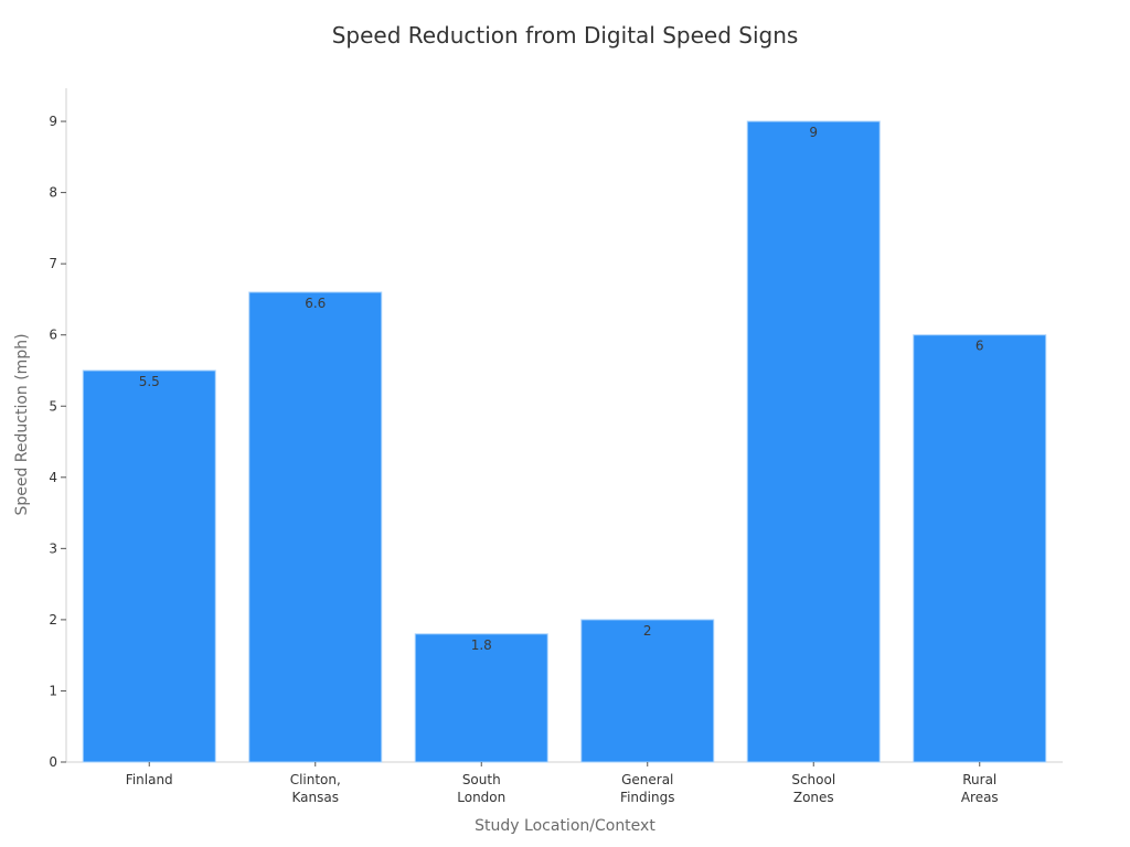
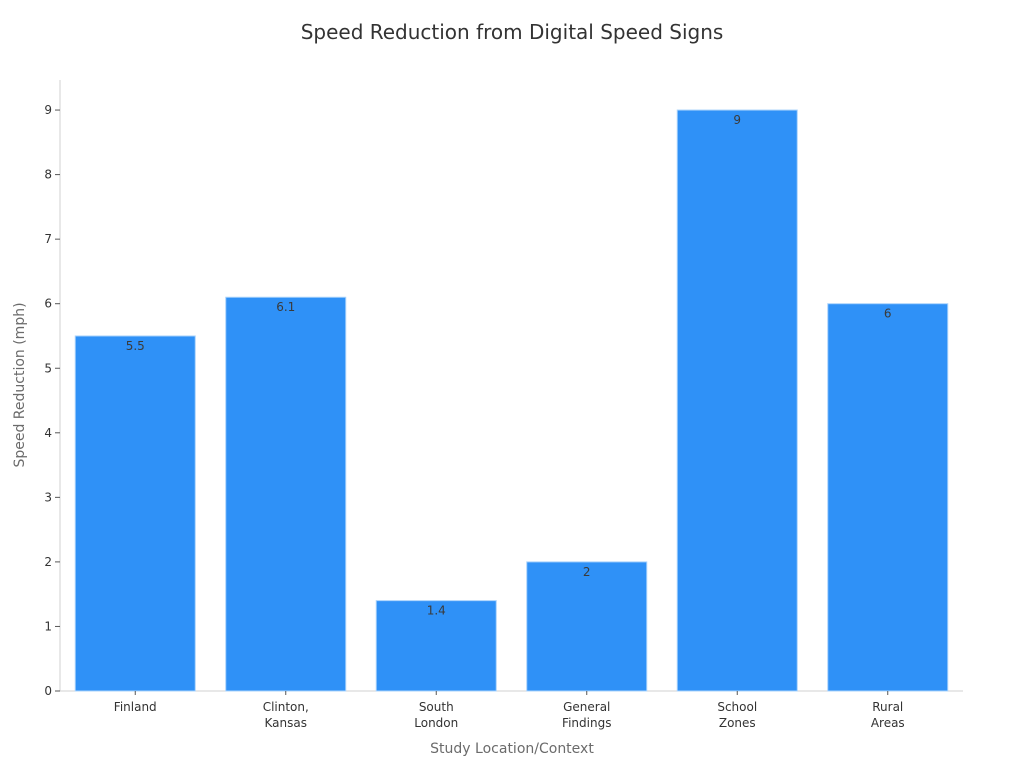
Clinton, Kansas: 6.6 -> 6.1
South London: 1.8 -> 1.4
